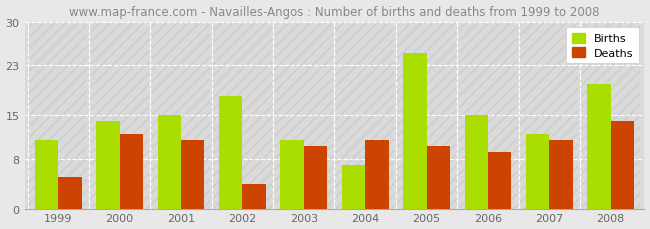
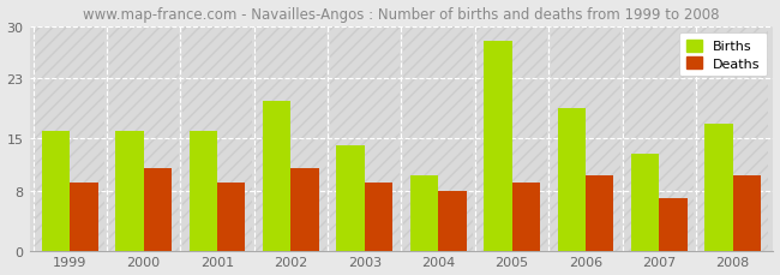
Births/1999: 11 -> 16
Deaths/1999: 5 -> 9
Births/2000: 14 -> 16
Deaths/2000: 12 -> 11
Births/2001: 15 -> 16
Deaths/2001: 11 -> 9
Births/2002: 18 -> 20
Deaths/2002: 4 -> 11
Births/2003: 11 -> 14
Deaths/2003: 10 -> 9
Births/2004: 7 -> 10
Deaths/2004: 11 -> 8
Births/2005: 25 -> 28
Deaths/2005: 10 -> 9
Births/2006: 15 -> 19
Deaths/2006: 9 -> 10
Births/2007: 12 -> 13
Deaths/2007: 11 -> 7
Births/2008: 20 -> 17
Deaths/2008: 14 -> 10
